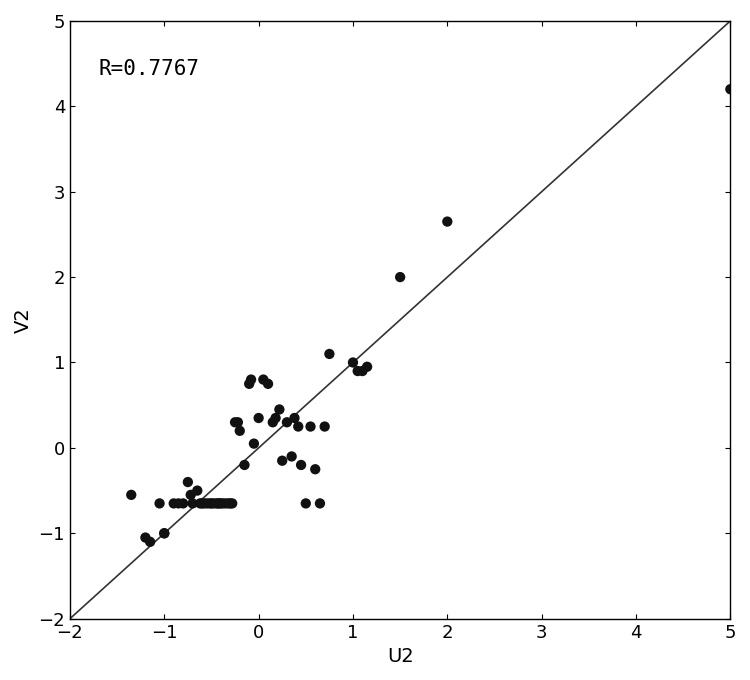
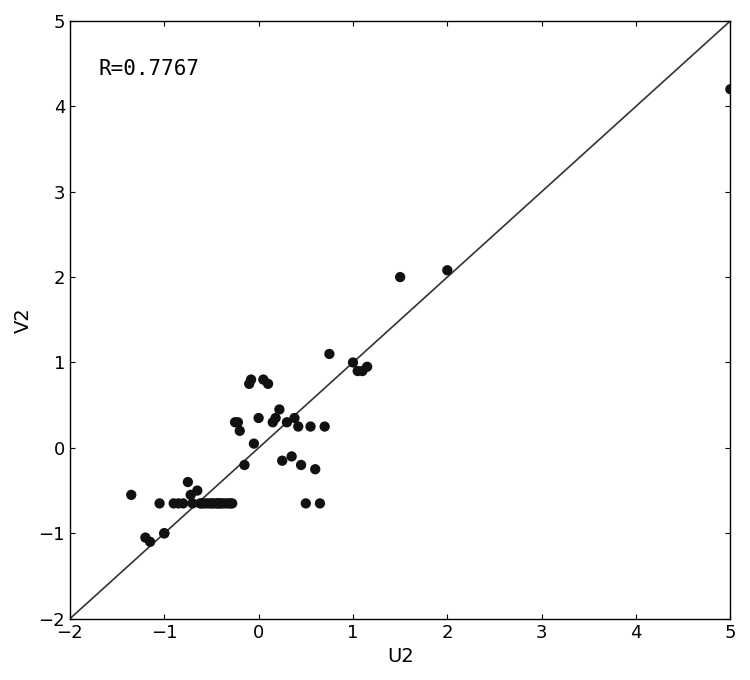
2: 2.65 -> 2.08
